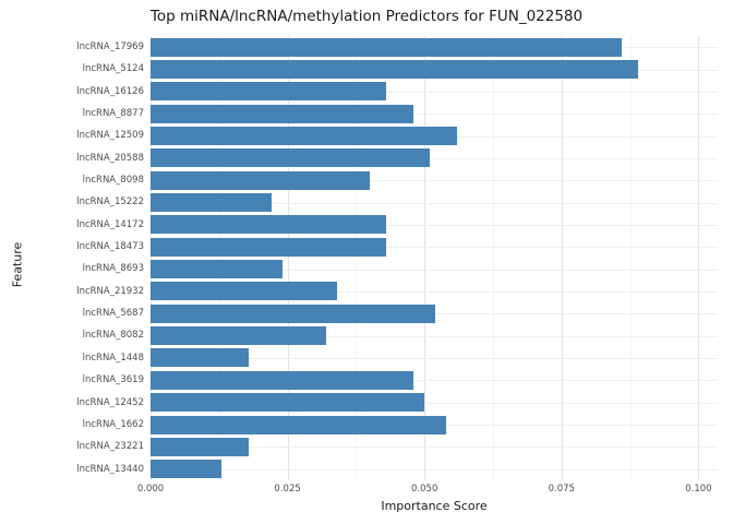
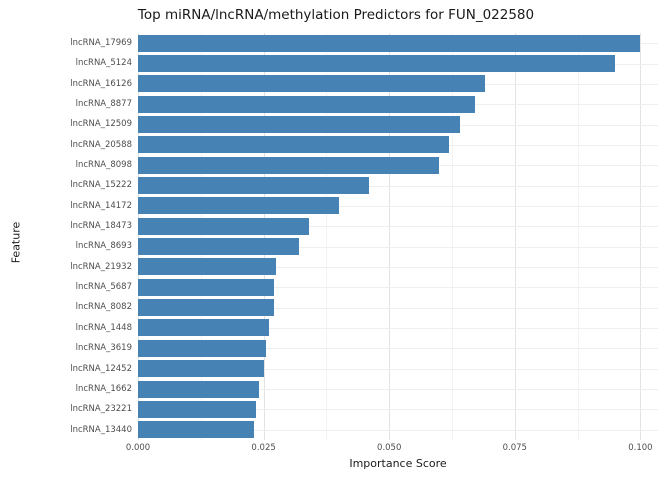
lncRNA_17969: 0.086 -> 0.100
lncRNA_5124: 0.089 -> 0.095
lncRNA_16126: 0.043 -> 0.069
lncRNA_8877: 0.048 -> 0.067
lncRNA_12509: 0.056 -> 0.064
lncRNA_20588: 0.051 -> 0.062
lncRNA_8098: 0.040 -> 0.060
lncRNA_15222: 0.022 -> 0.046
lncRNA_14172: 0.043 -> 0.040
lncRNA_18473: 0.043 -> 0.034
lncRNA_8693: 0.024 -> 0.032
lncRNA_21932: 0.034 -> 0.028
lncRNA_5687: 0.052 -> 0.027
lncRNA_8082: 0.032 -> 0.027
lncRNA_1448: 0.018 -> 0.026
lncRNA_3619: 0.048 -> 0.025
lncRNA_12452: 0.050 -> 0.025
lncRNA_1662: 0.054 -> 0.024
lncRNA_23221: 0.018 -> 0.024
lncRNA_13440: 0.013 -> 0.023
